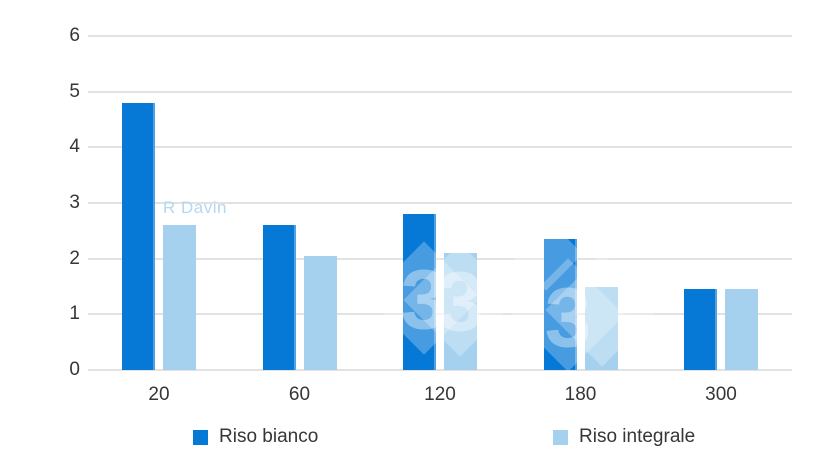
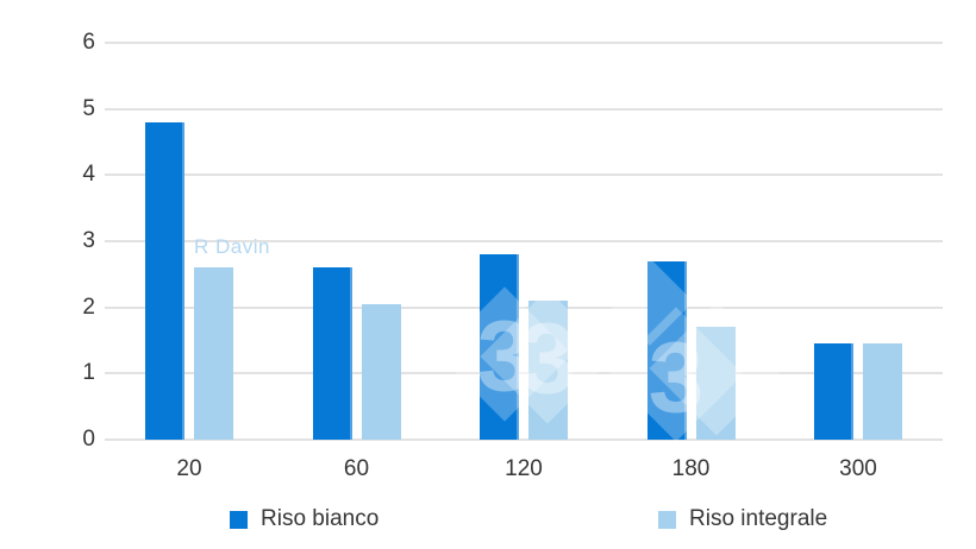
Riso bianco/180: 2.4 -> 2.7
Riso integrale/180: 1.5 -> 1.7
